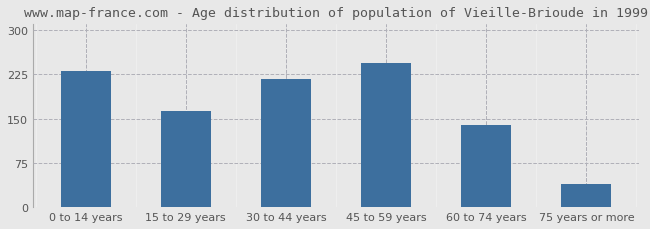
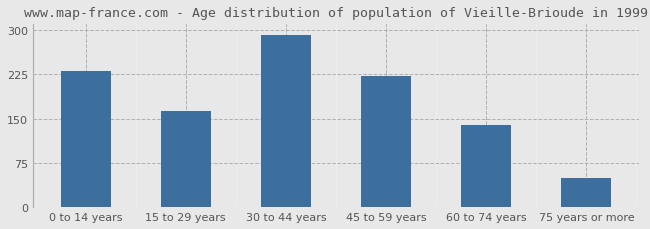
30 to 44 years: 218 -> 291
45 to 59 years: 244 -> 222
75 years or more: 40 -> 50
